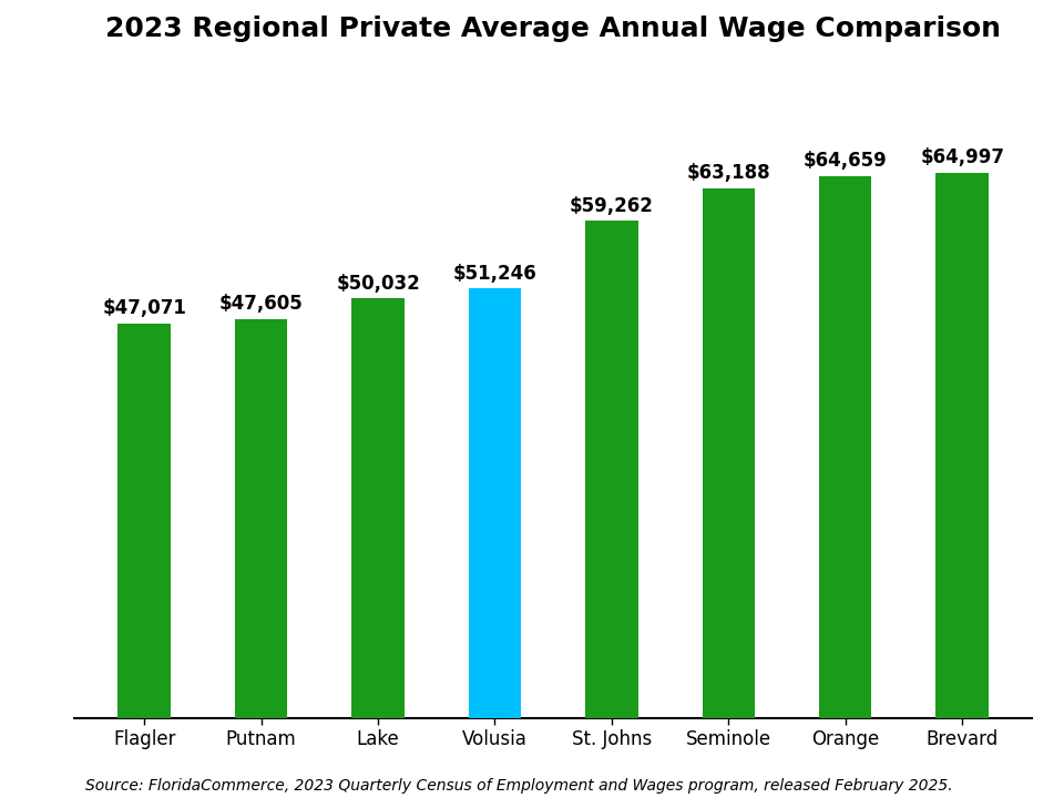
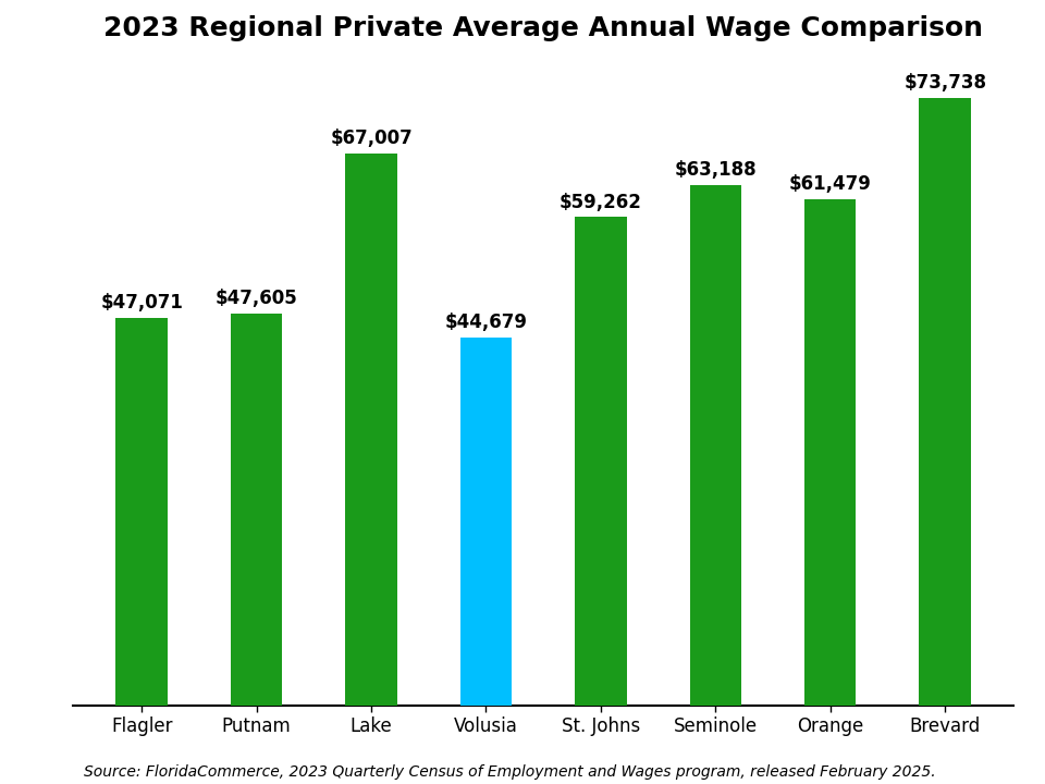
Lake: $50,032 -> $67,007
Volusia: $51,246 -> $44,679
Orange: $64,659 -> $61,479
Brevard: $64,997 -> $73,738
